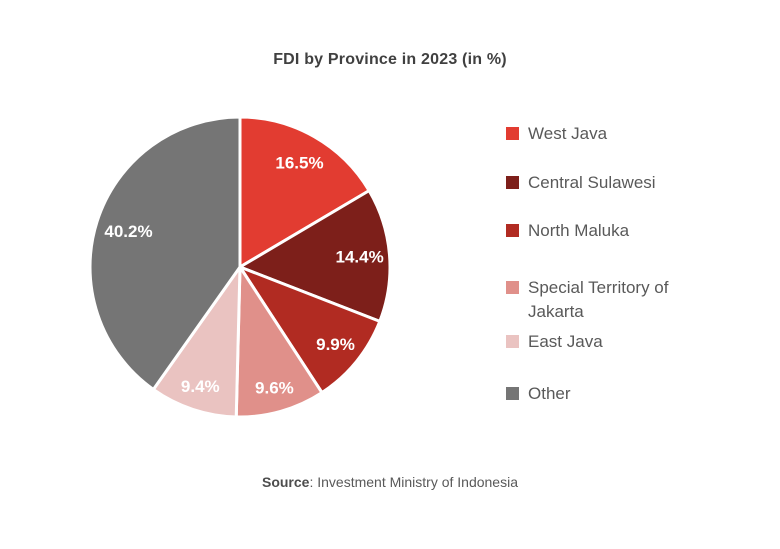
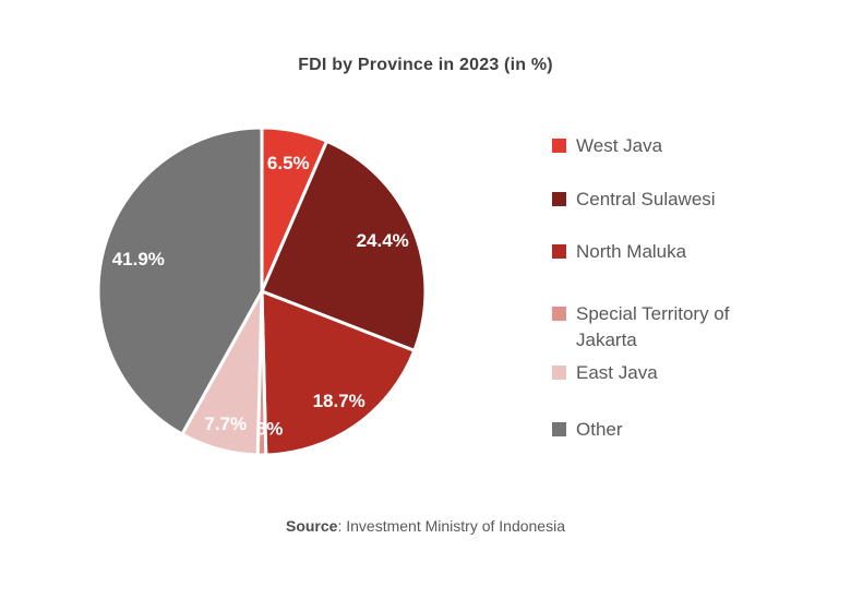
West Java: 16.5% -> 6.5%
Central Sulawesi: 14.4% -> 24.4%
North Maluka: 9.9% -> 18.7%
Special Territory of Jakarta: 9.6% -> 0.8%
East Java: 9.4% -> 7.7%
Other: 40.2% -> 41.9%
